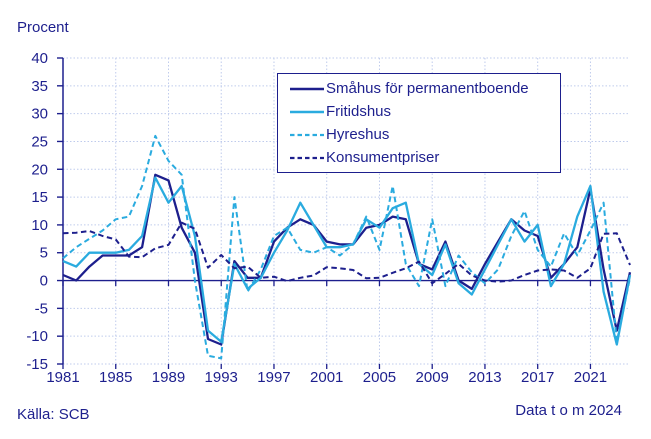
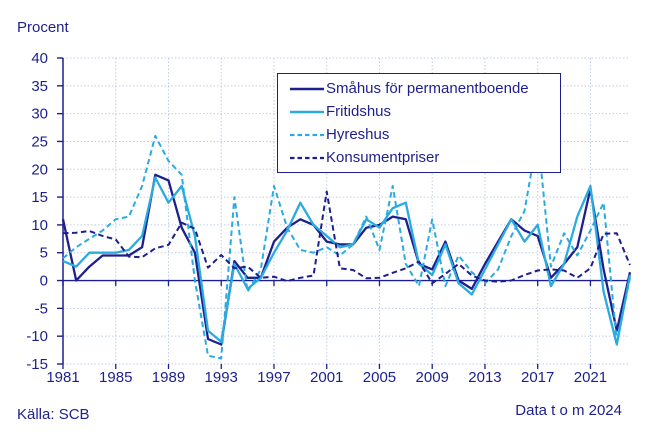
Småhus för permanentboende/1981: 1 -> 11
Hyreshus/1997: 8 -> 17
Fritidshus/2001: 6 -> 8
Konsumentpriser/2001: 2 -> 16
Hyreshus/2017: 6 -> 26
